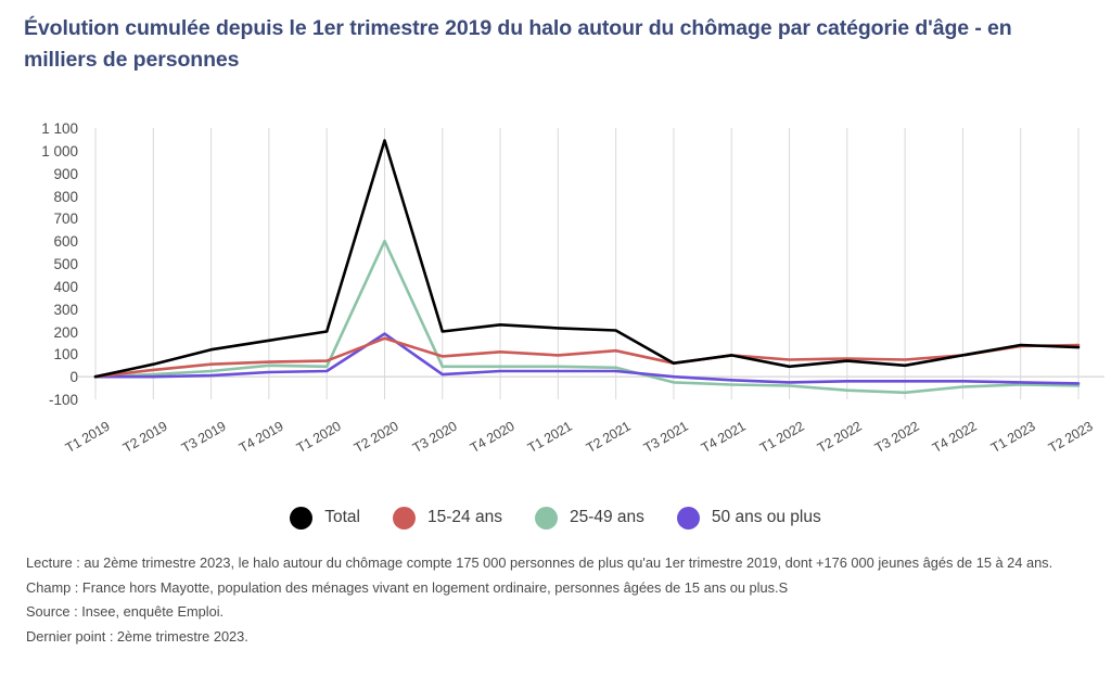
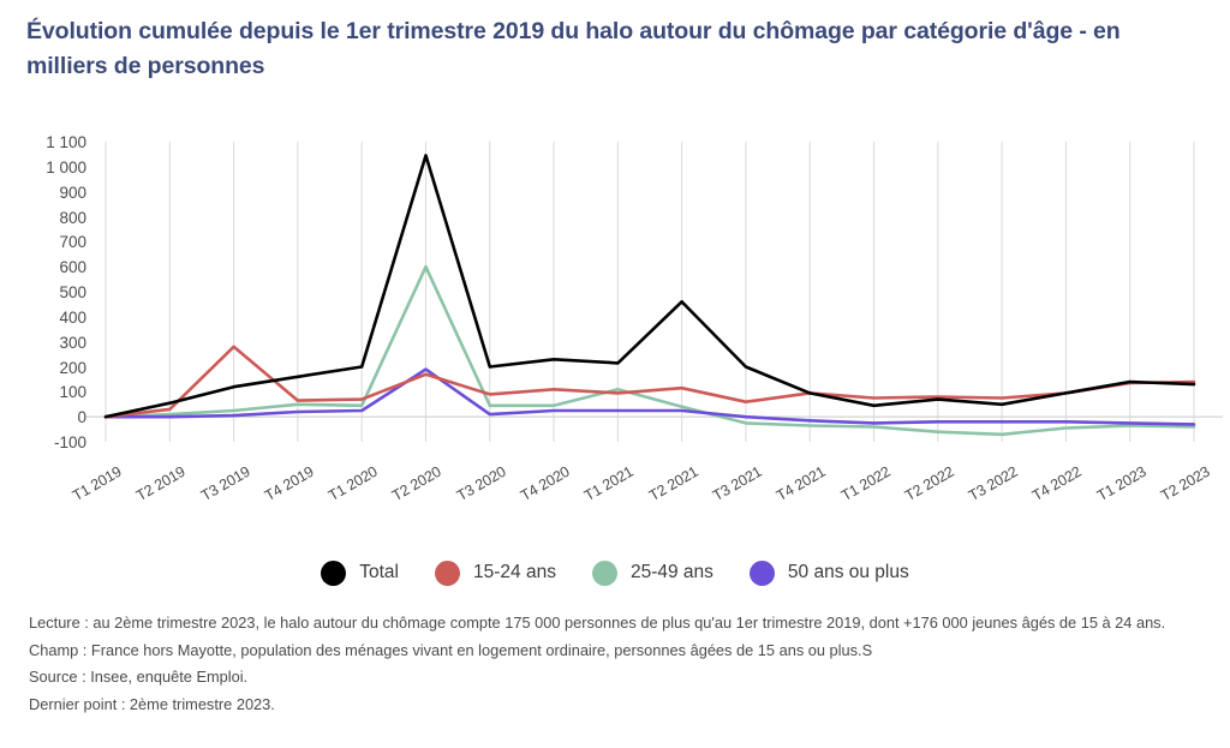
15-24 ans/T3 2019: 60 -> 280
25-49 ans/T1 2021: 40 -> 110
Total/T2 2021: 200 -> 460
Total/T3 2021: 60 -> 200
